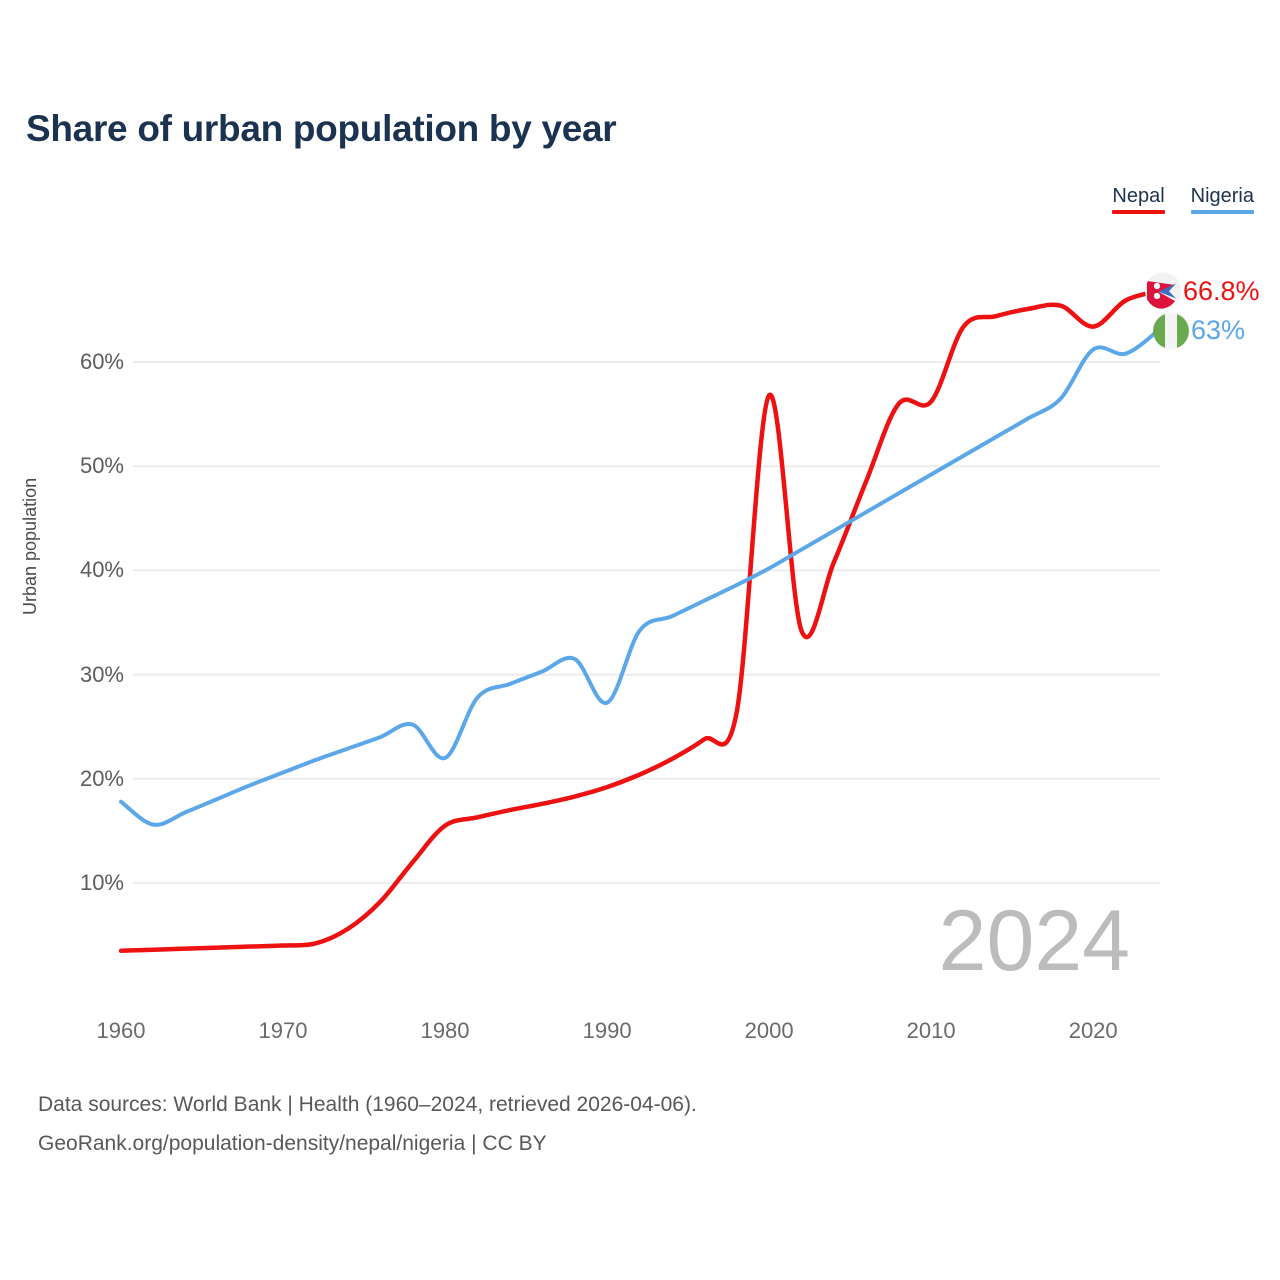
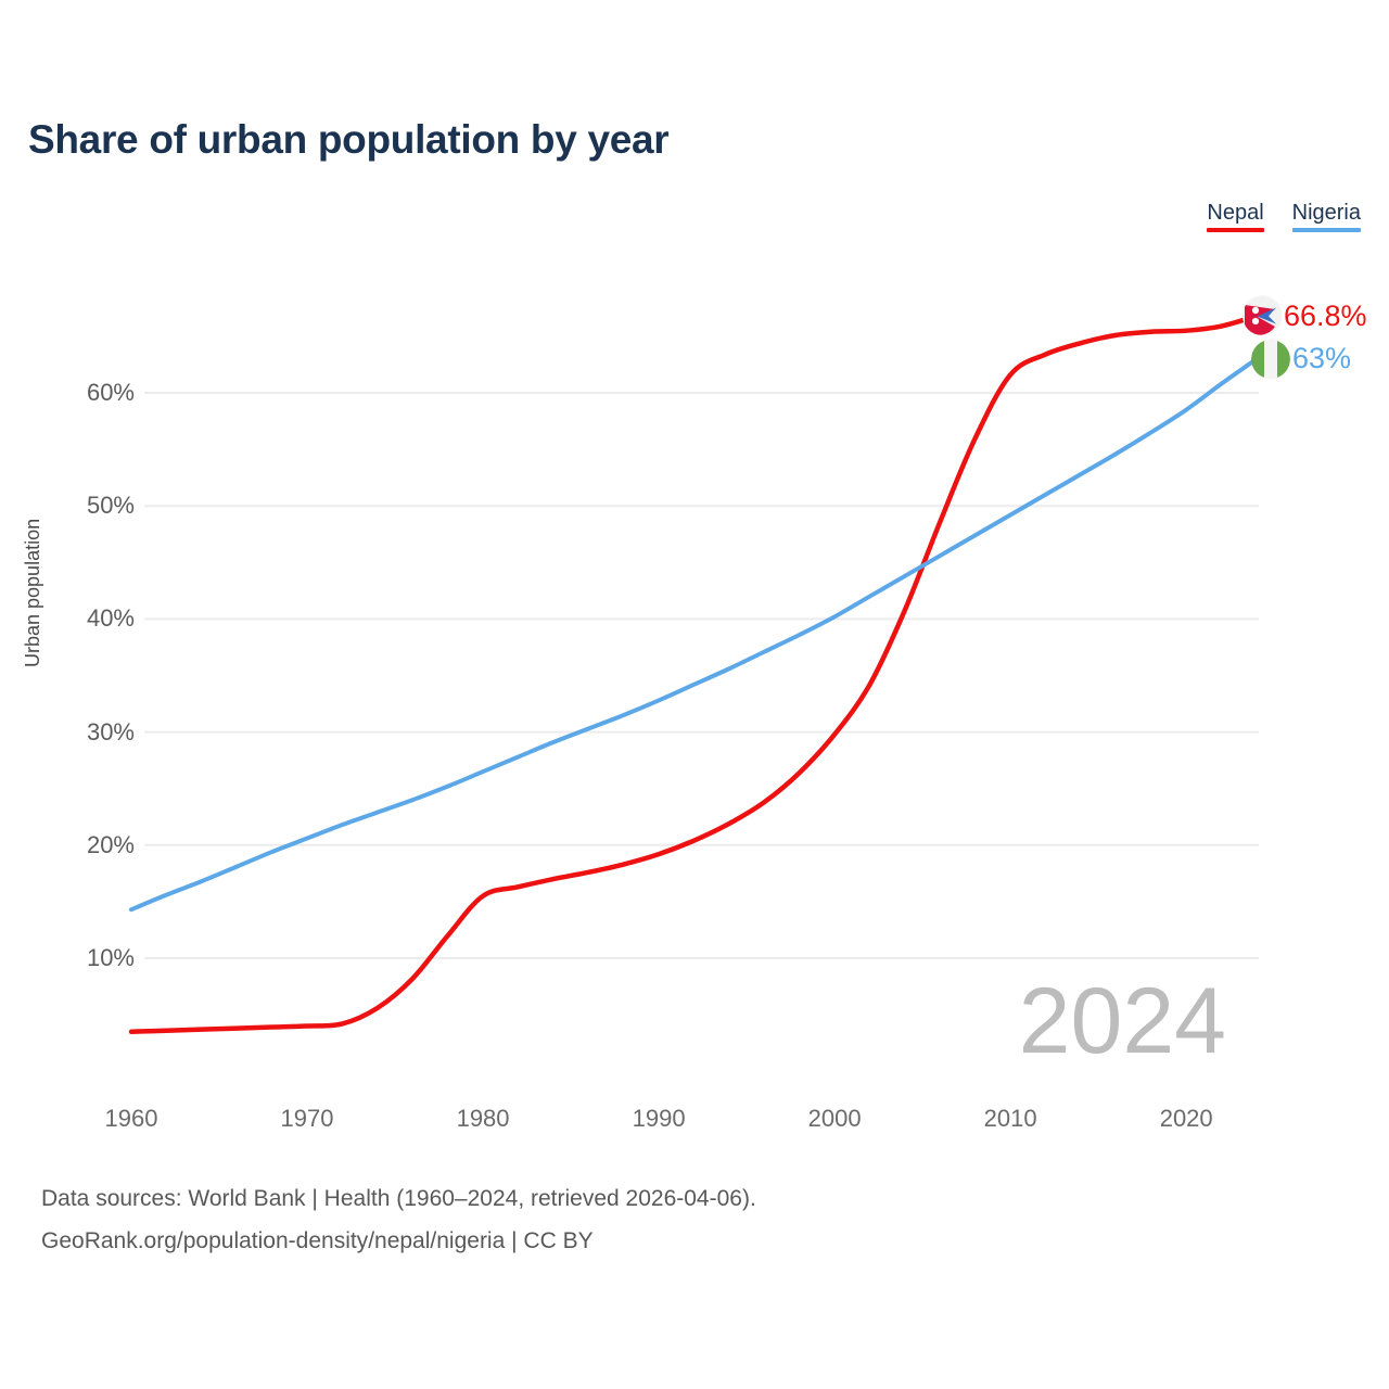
Nigeria/1960: 17.8% -> 14.3%
Nigeria/1980: 22.0% -> 26.5%
Nigeria/1990: 27.3% -> 32.8%
Nepal/2000: 56.8% -> 29.8%
Nepal/2010: 56.2% -> 61.6%
Nepal/2020: 63.4% -> 65.5%
Nigeria/2020: 61.2% -> 58.5%
